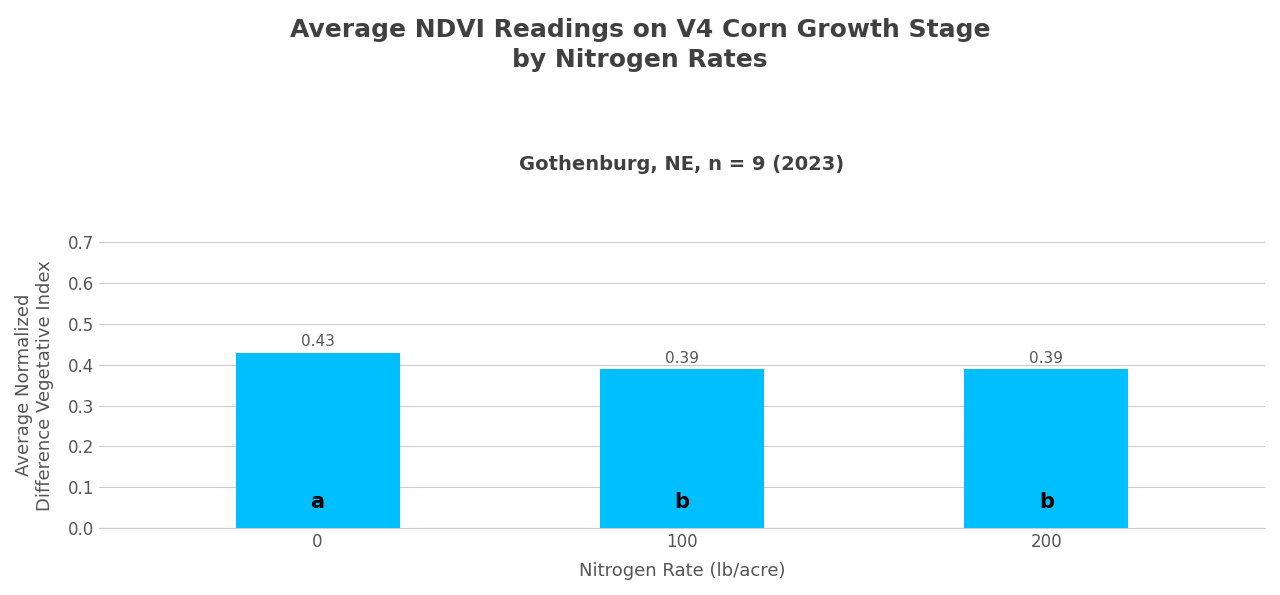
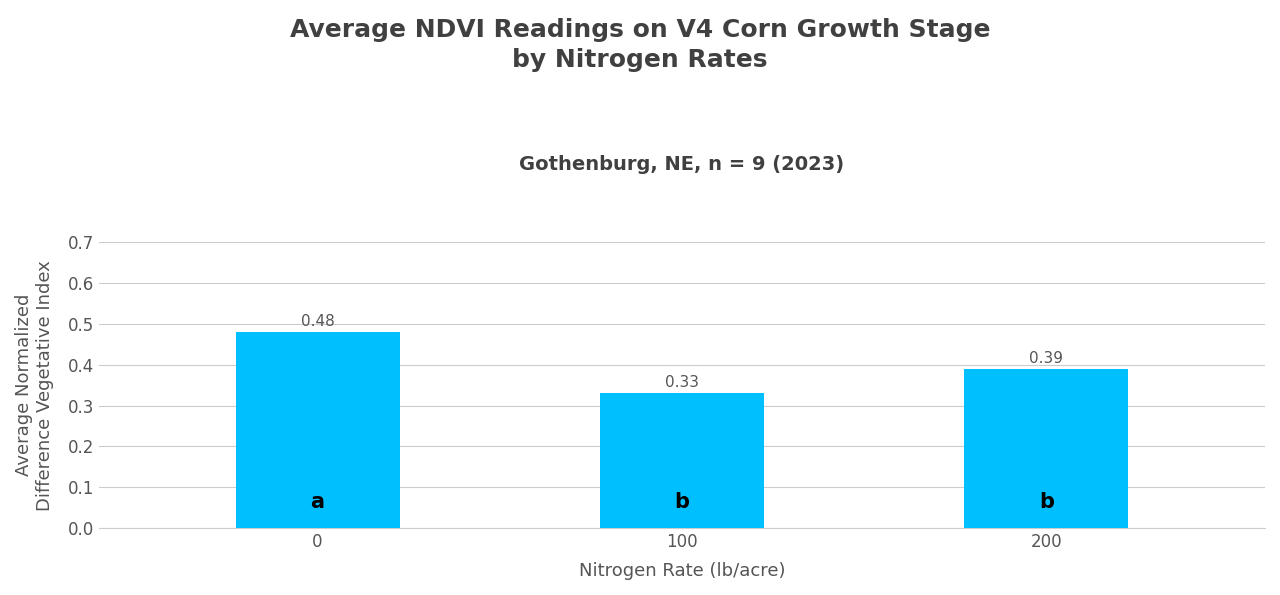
0: 0.43 -> 0.48
100: 0.39 -> 0.33
